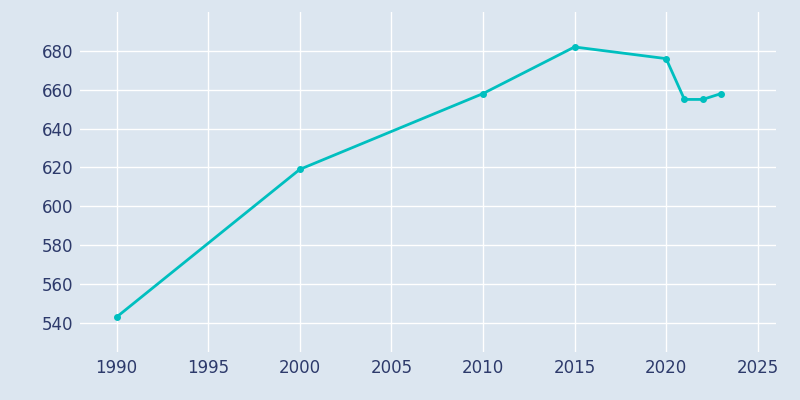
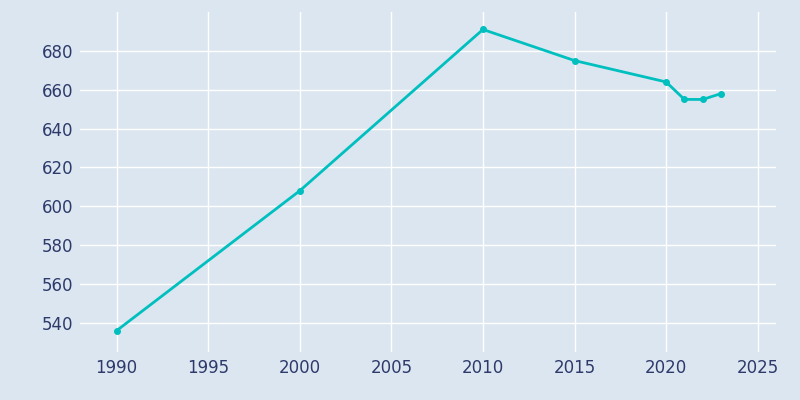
1990: 543 -> 536
2000: 619 -> 608
2010: 658 -> 691
2015: 682 -> 675
2020: 676 -> 664
